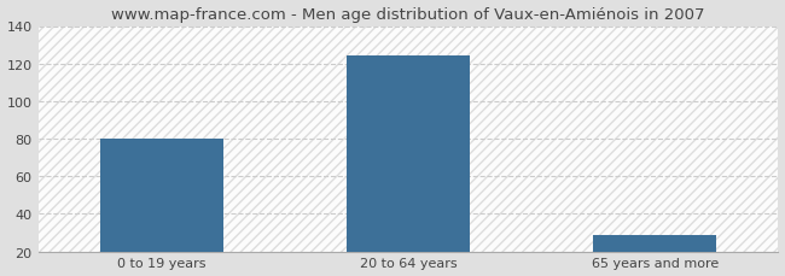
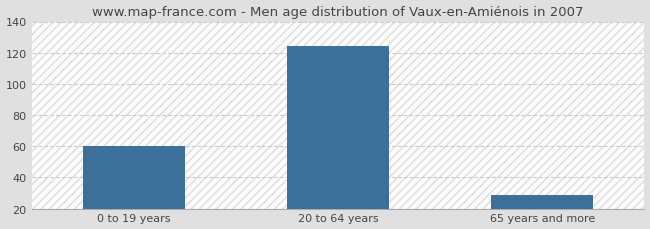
0 to 19 years: 80 -> 60
